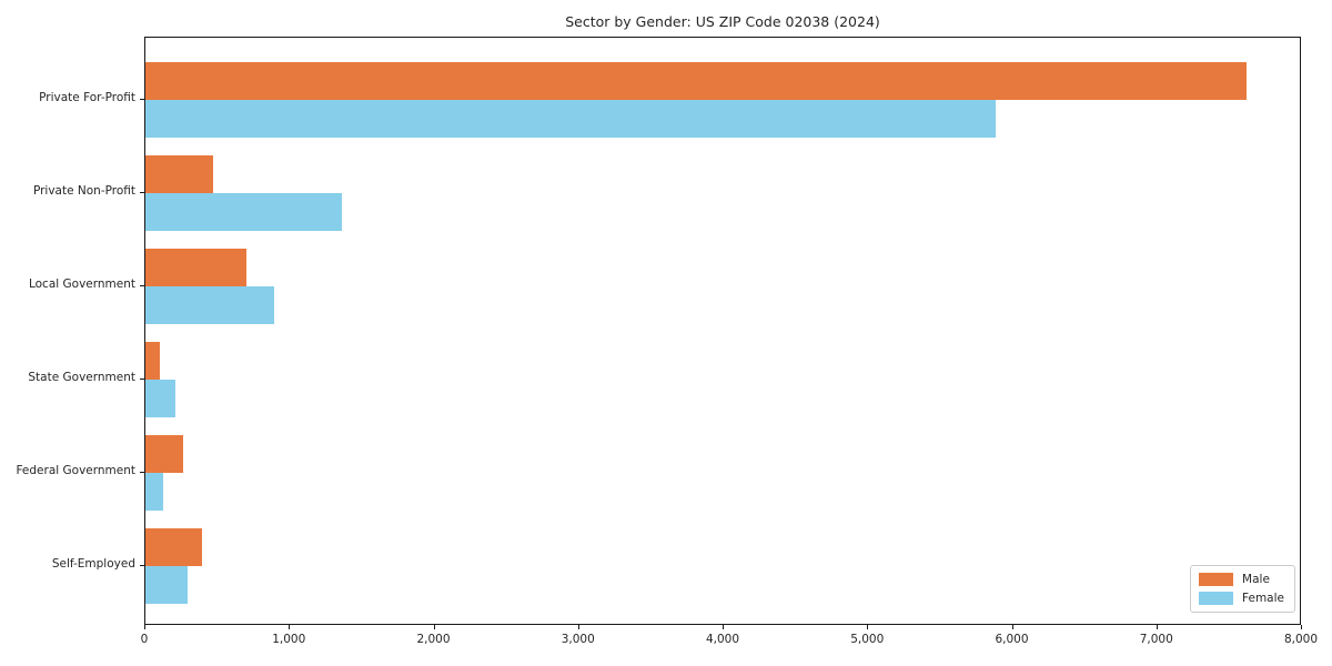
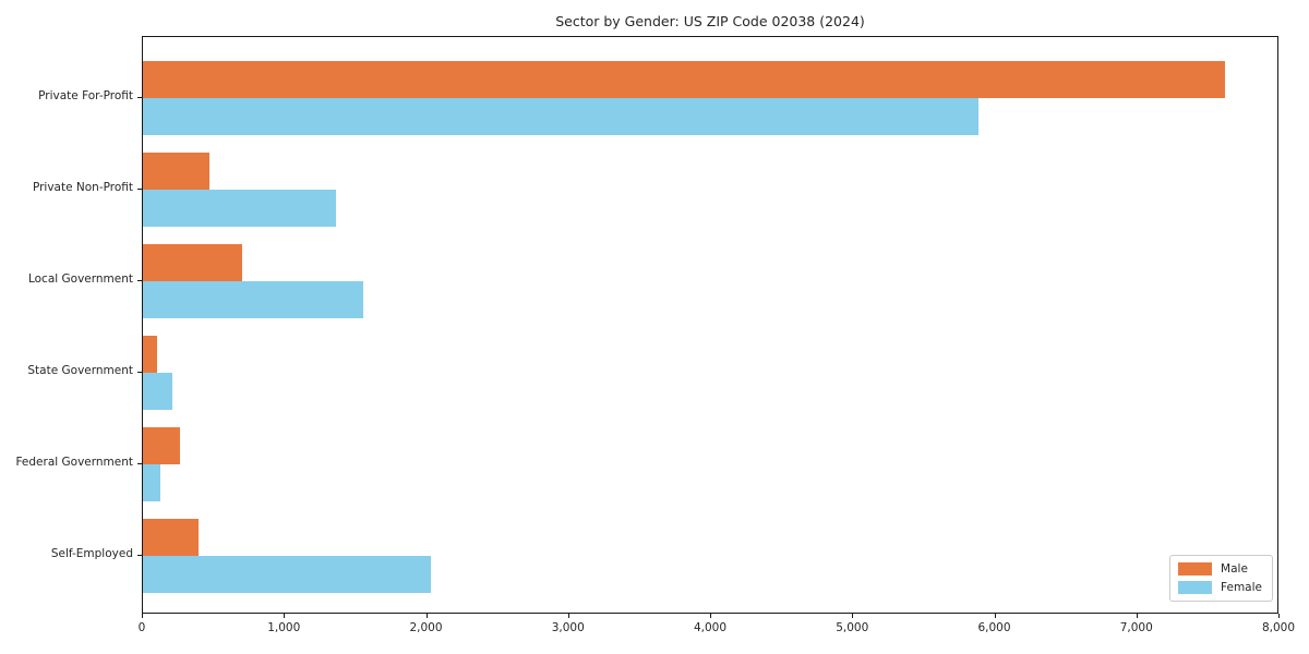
Female/Local Government: 900 -> 1550
Female/Self-Employed: 290 -> 2030
